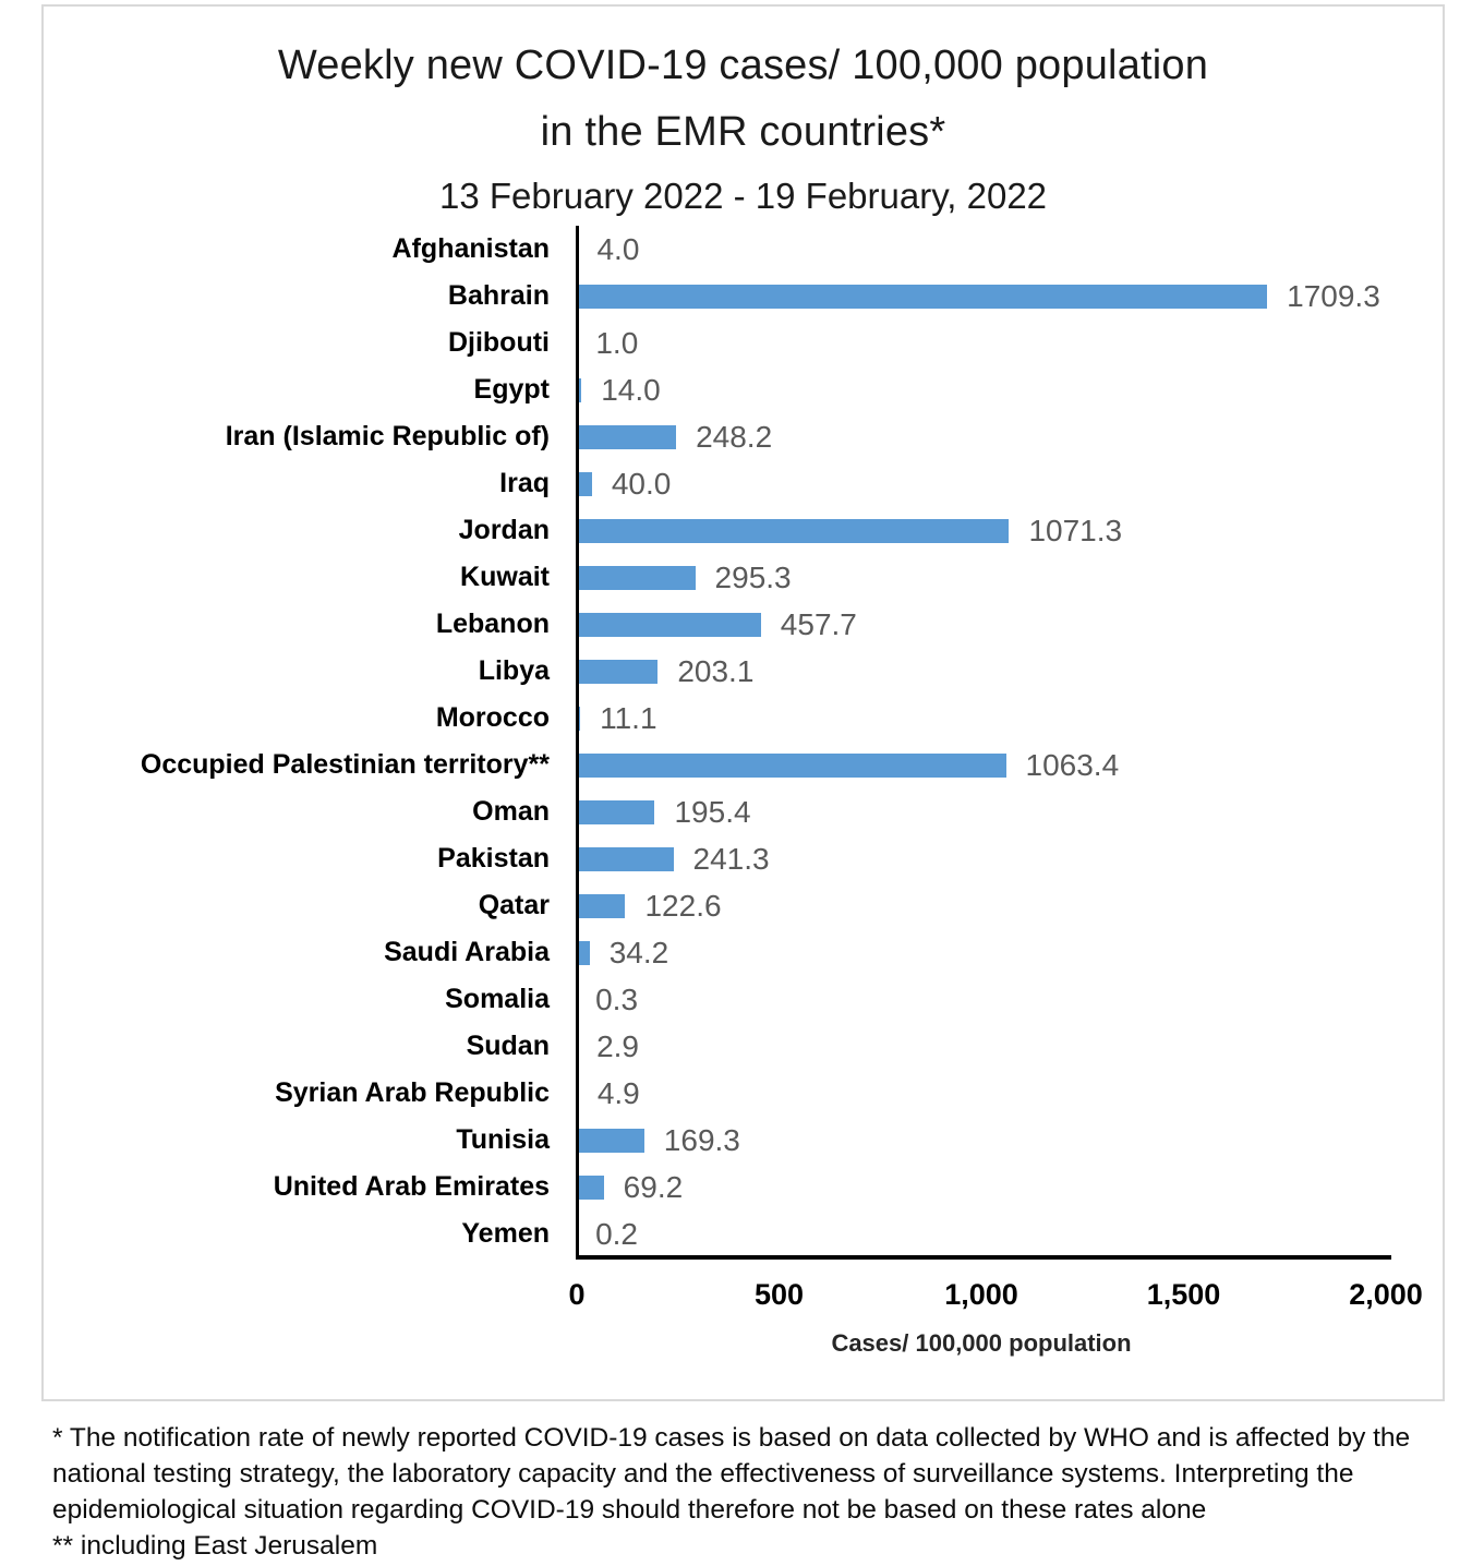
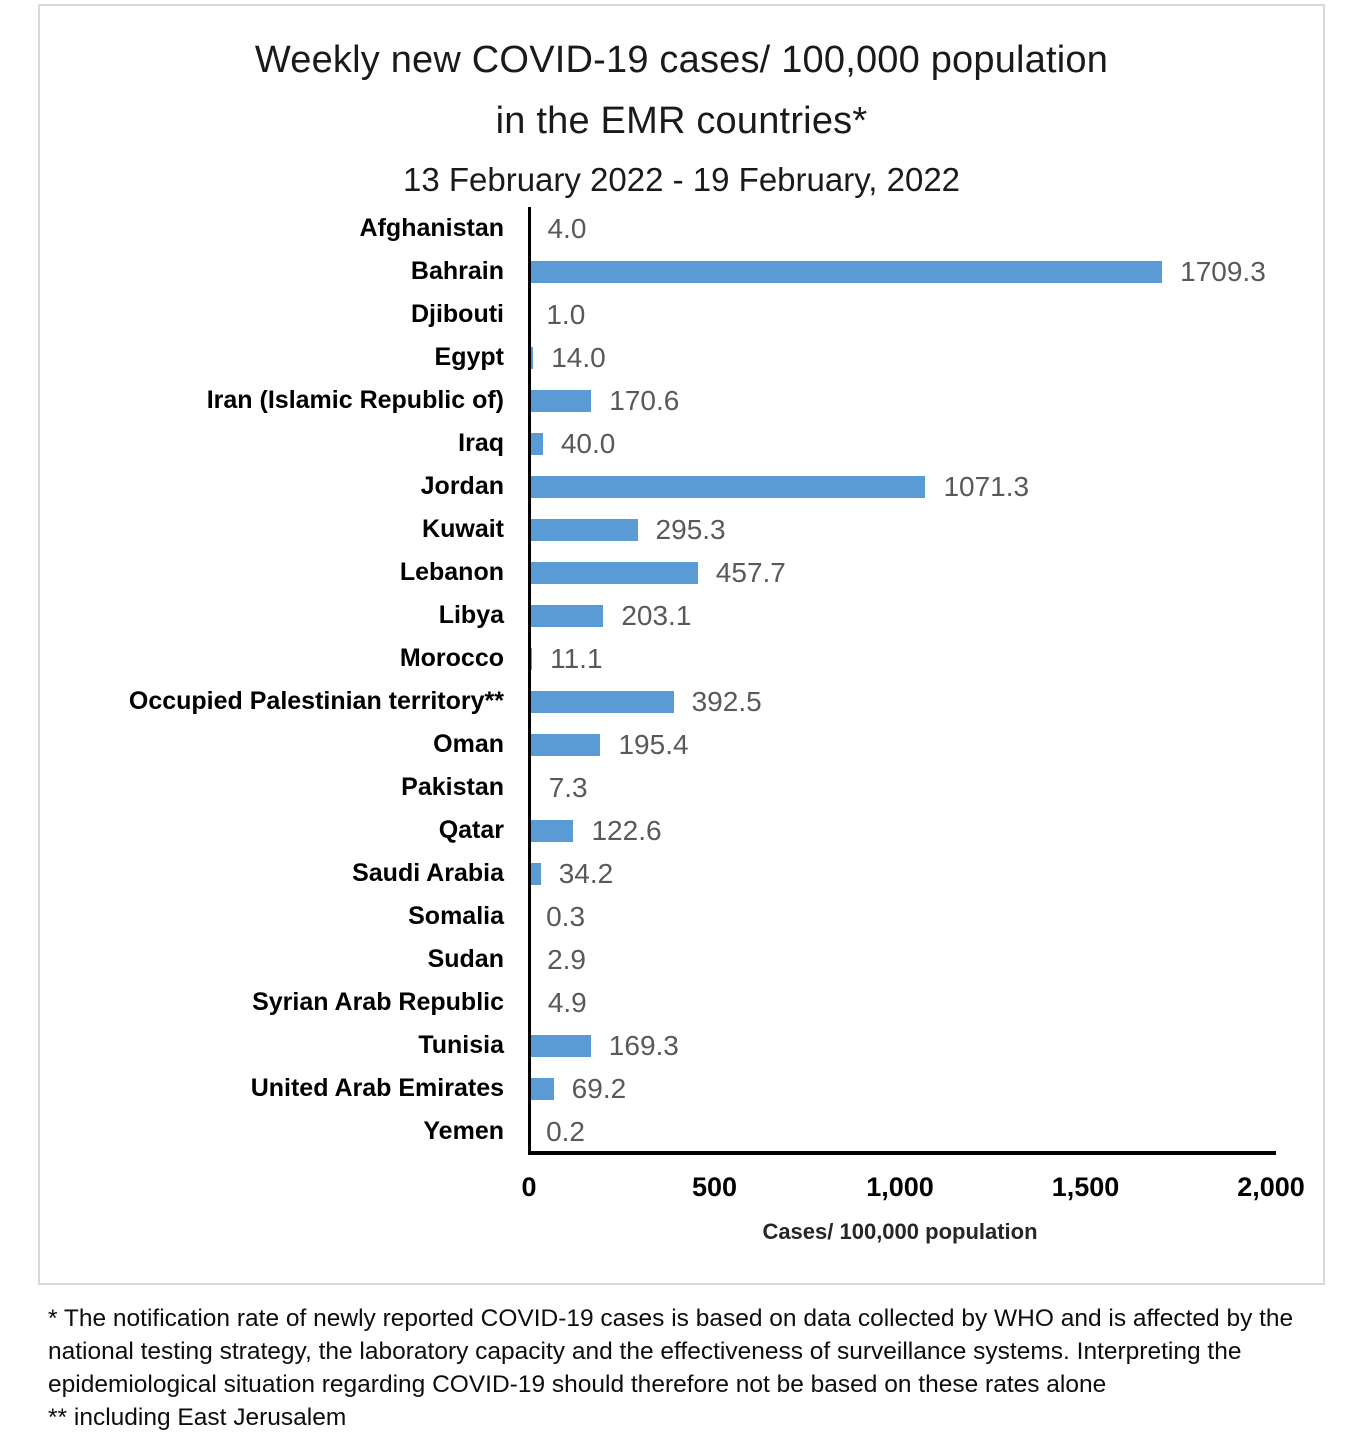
Iran (Islamic Republic of): 248.2 -> 170.6
Occupied Palestinian territory**: 1063.4 -> 392.5
Pakistan: 241.3 -> 7.3
